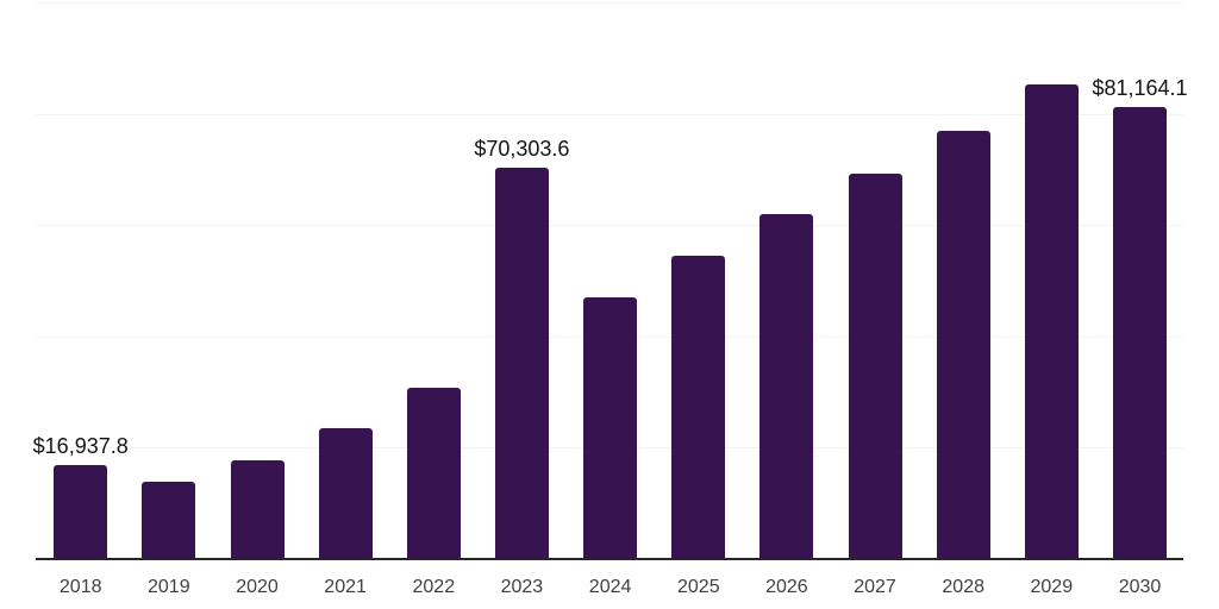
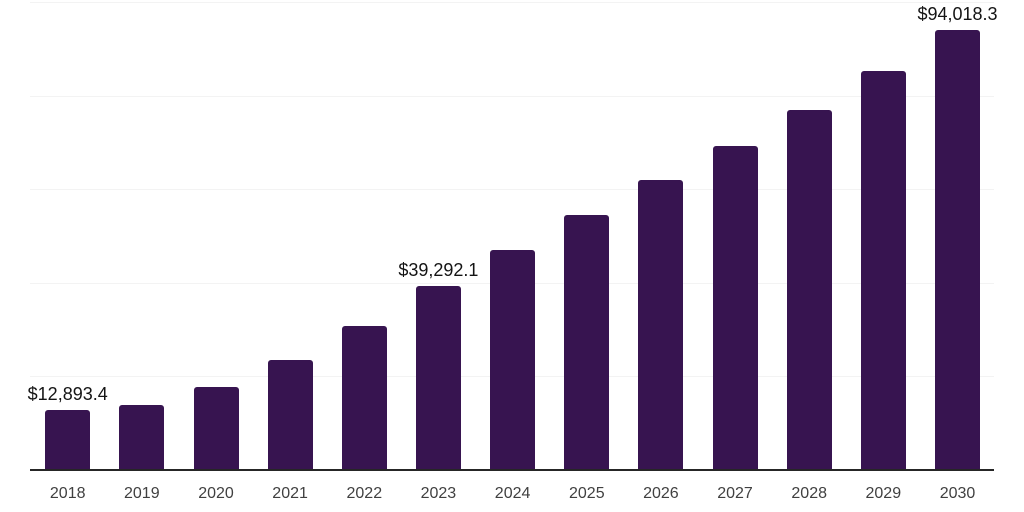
2018: $16,937.8 -> $12,893.4
2023: $70,303.6 -> $39,292.1
2030: $81,164.1 -> $94,018.3
